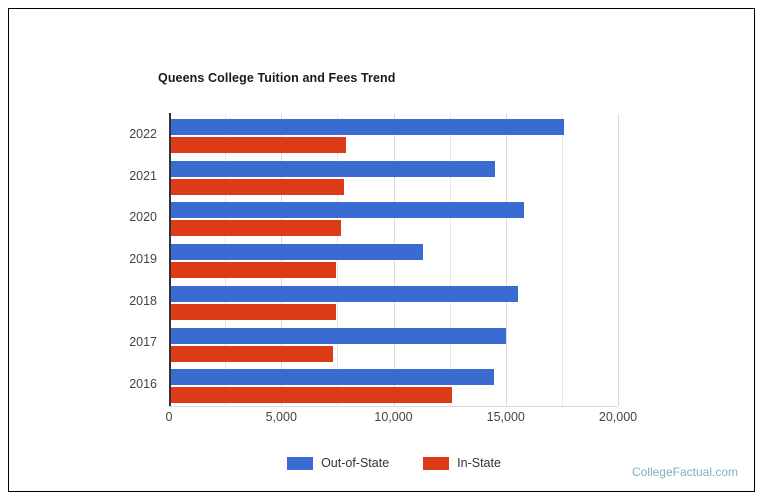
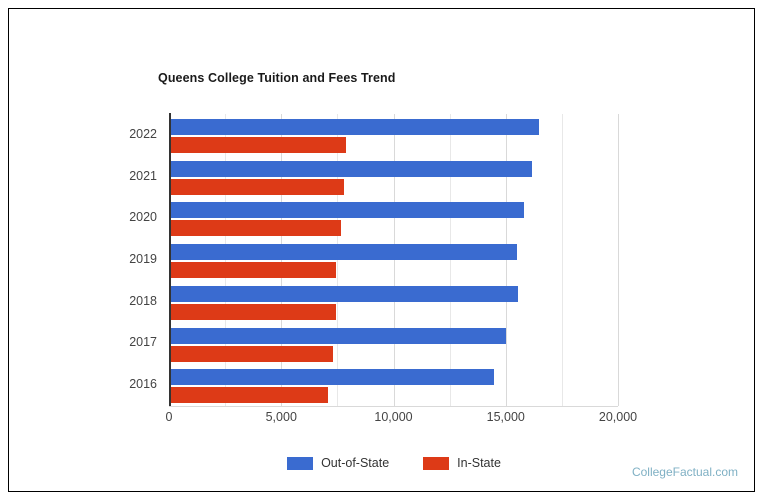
Out-of-State/2022: 17600 -> 16500
Out-of-State/2021: 14500 -> 16200
Out-of-State/2019: 11300 -> 15500
In-State/2016: 12600 -> 7100
